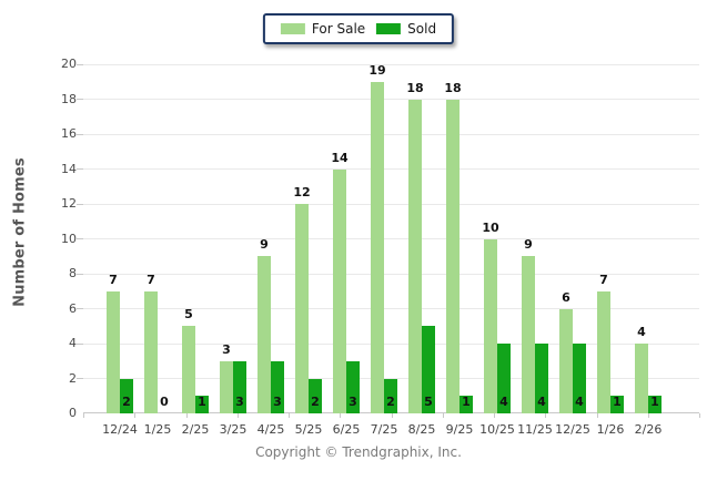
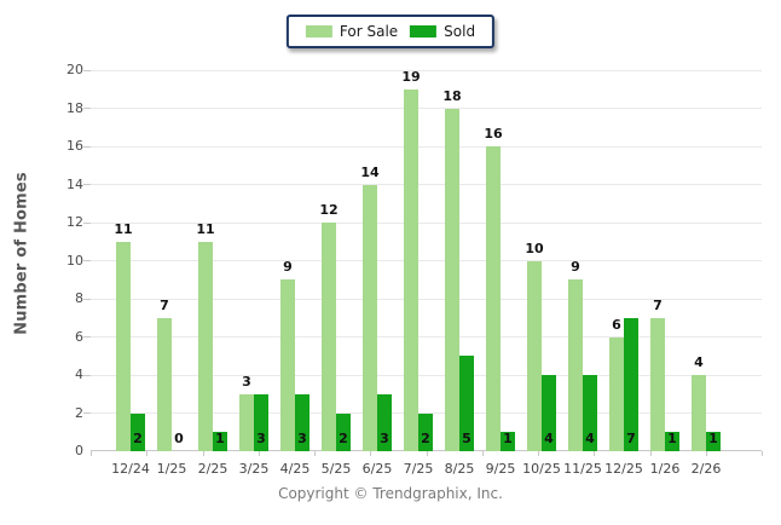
For Sale/12/24: 7 -> 11
For Sale/2/25: 5 -> 11
For Sale/9/25: 18 -> 16
Sold/12/25: 4 -> 7
